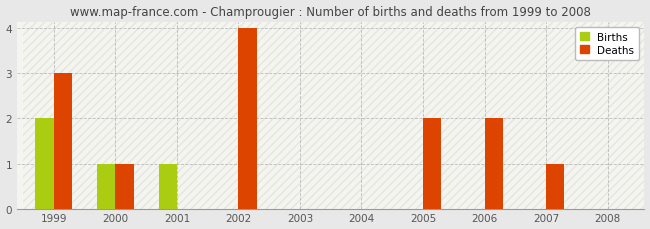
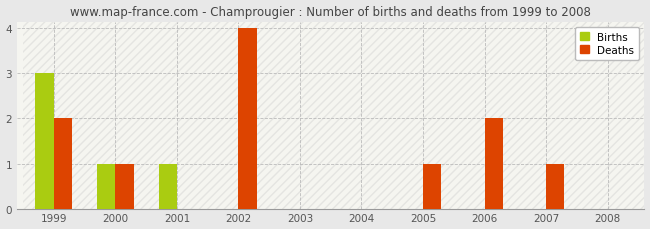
Births/1999: 2 -> 3
Deaths/1999: 3 -> 2
Deaths/2005: 2 -> 1
